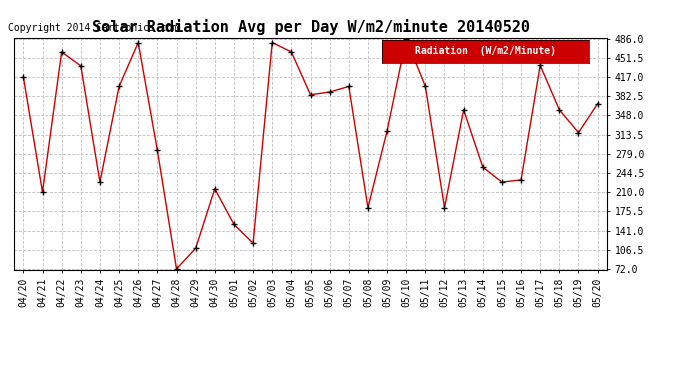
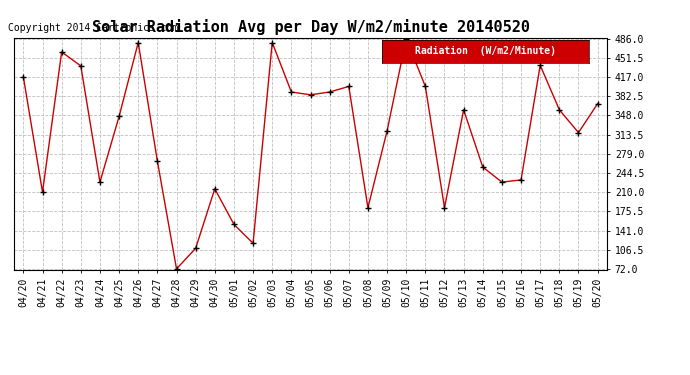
04/25: 400 -> 346
04/27: 285 -> 266
05/04: 462 -> 390
